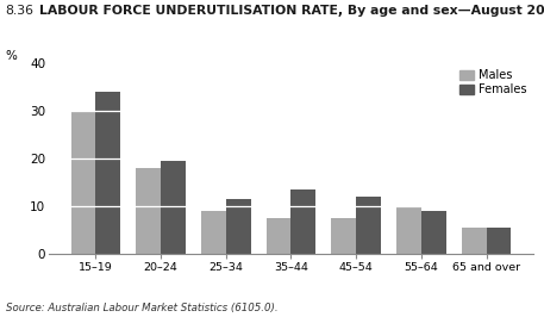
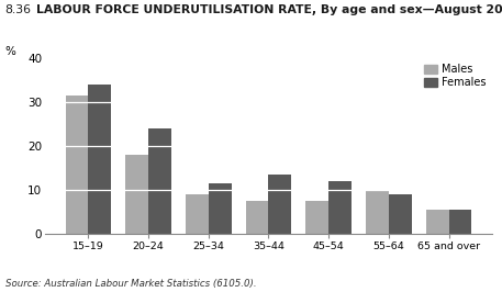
Males/15–19: 30.0 -> 31.5
Females/20–24: 19.5 -> 24.0
